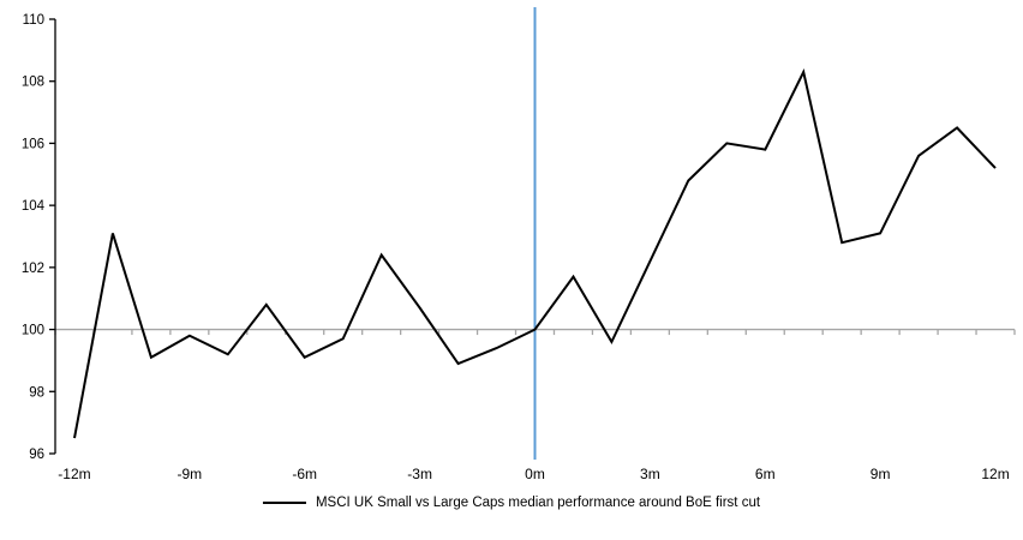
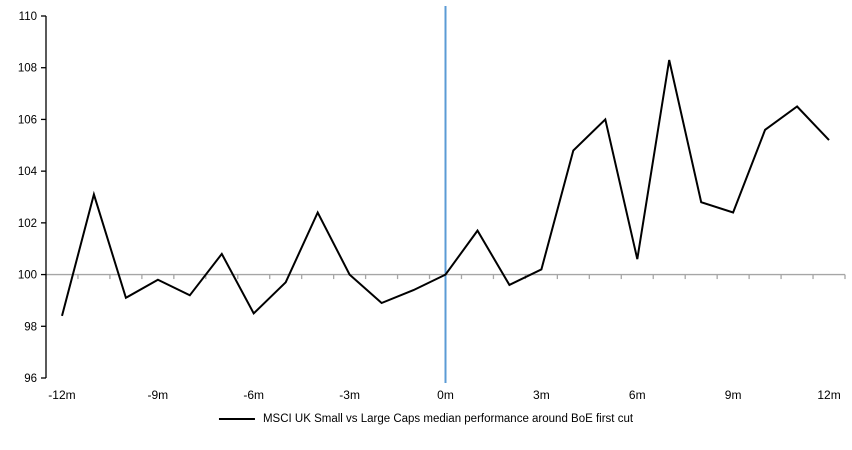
-12m: 96.5 -> 98.4
-6m: 99.1 -> 98.5
-3m: 100.7 -> 100.0
3m: 102.2 -> 100.2
6m: 105.8 -> 100.6
9m: 103.1 -> 102.4
